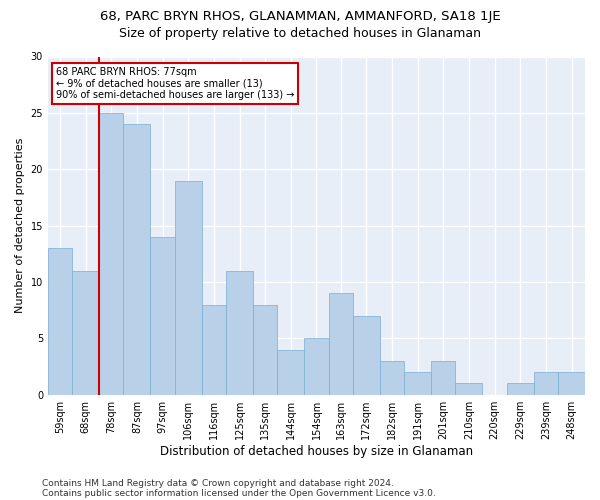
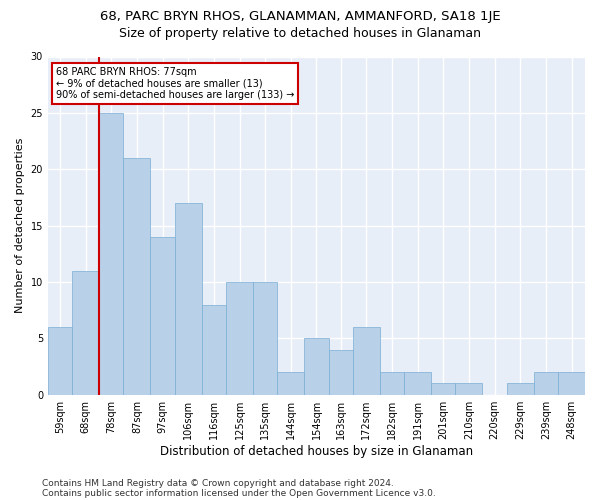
59sqm: 13 -> 6
87sqm: 24 -> 21
106sqm: 19 -> 17
125sqm: 11 -> 10
135sqm: 8 -> 10
144sqm: 4 -> 2
163sqm: 9 -> 4
172sqm: 7 -> 6
182sqm: 3 -> 2
201sqm: 3 -> 1
